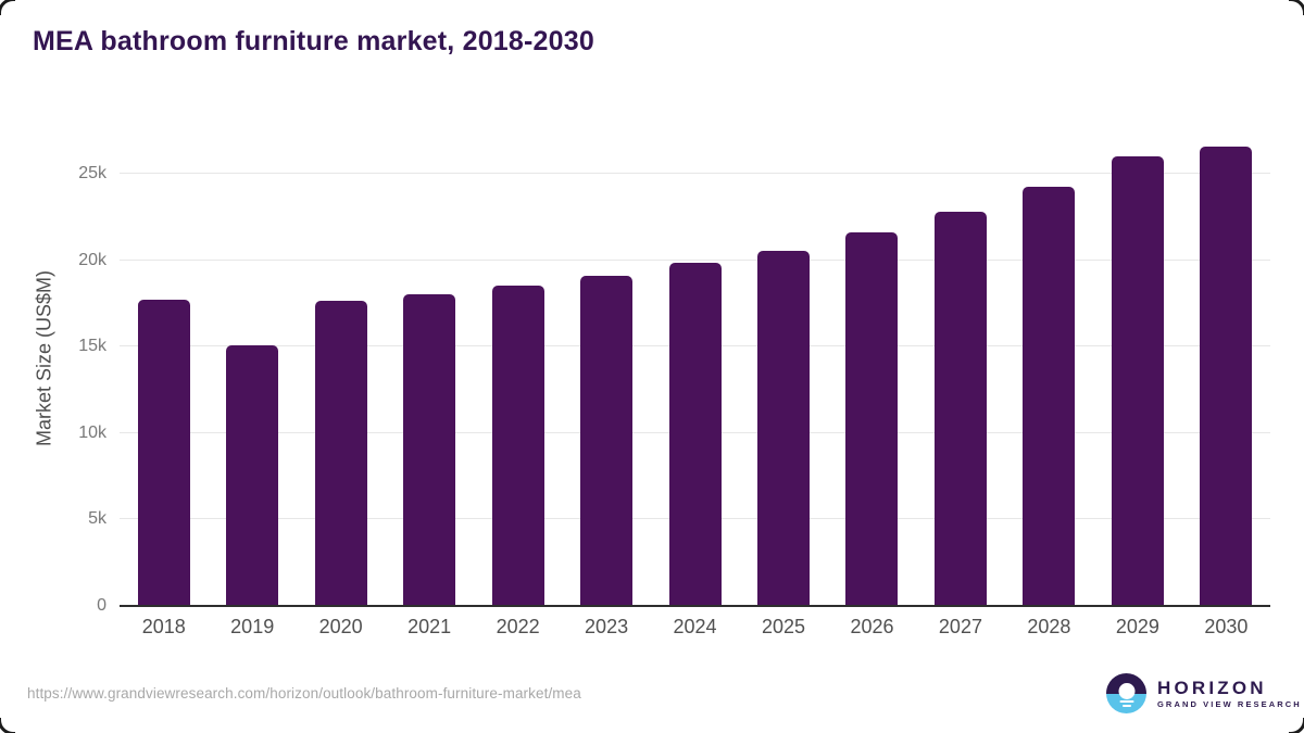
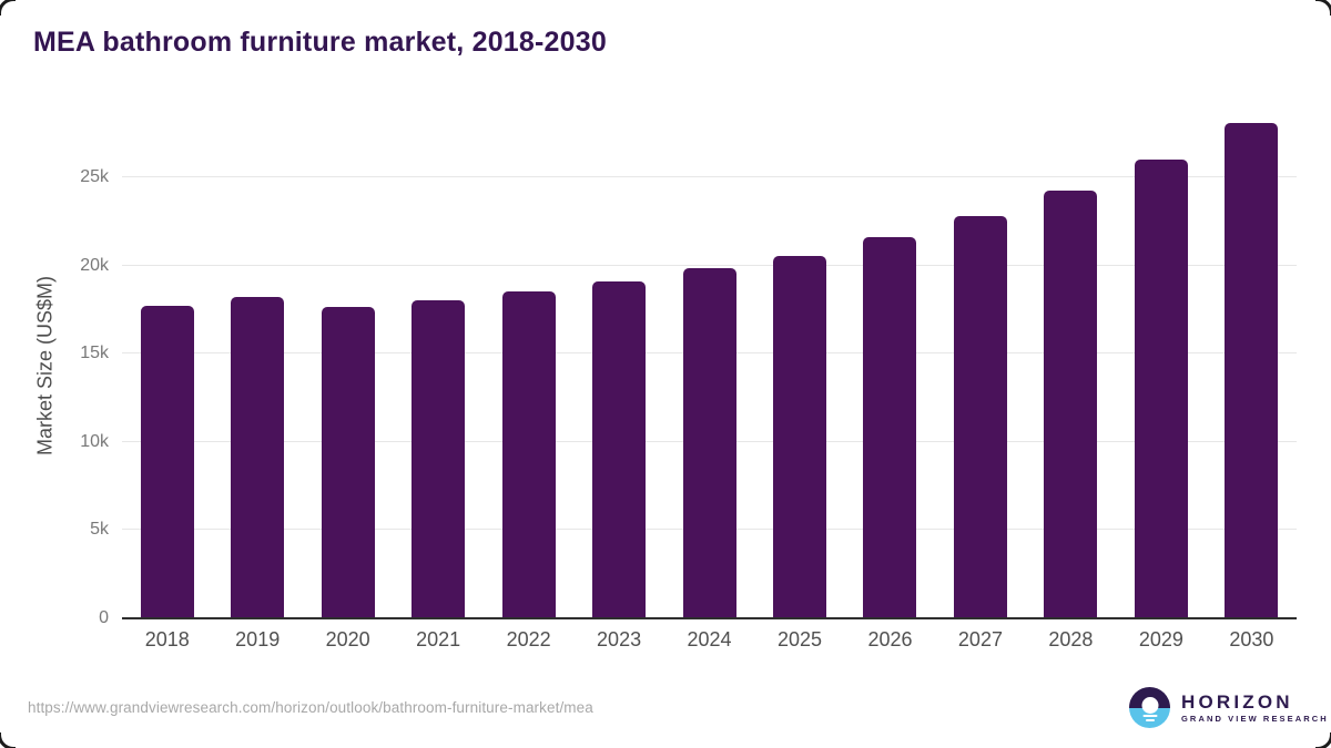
2019: 15.1k -> 18.2k
2030: 26.6k -> 28.1k
